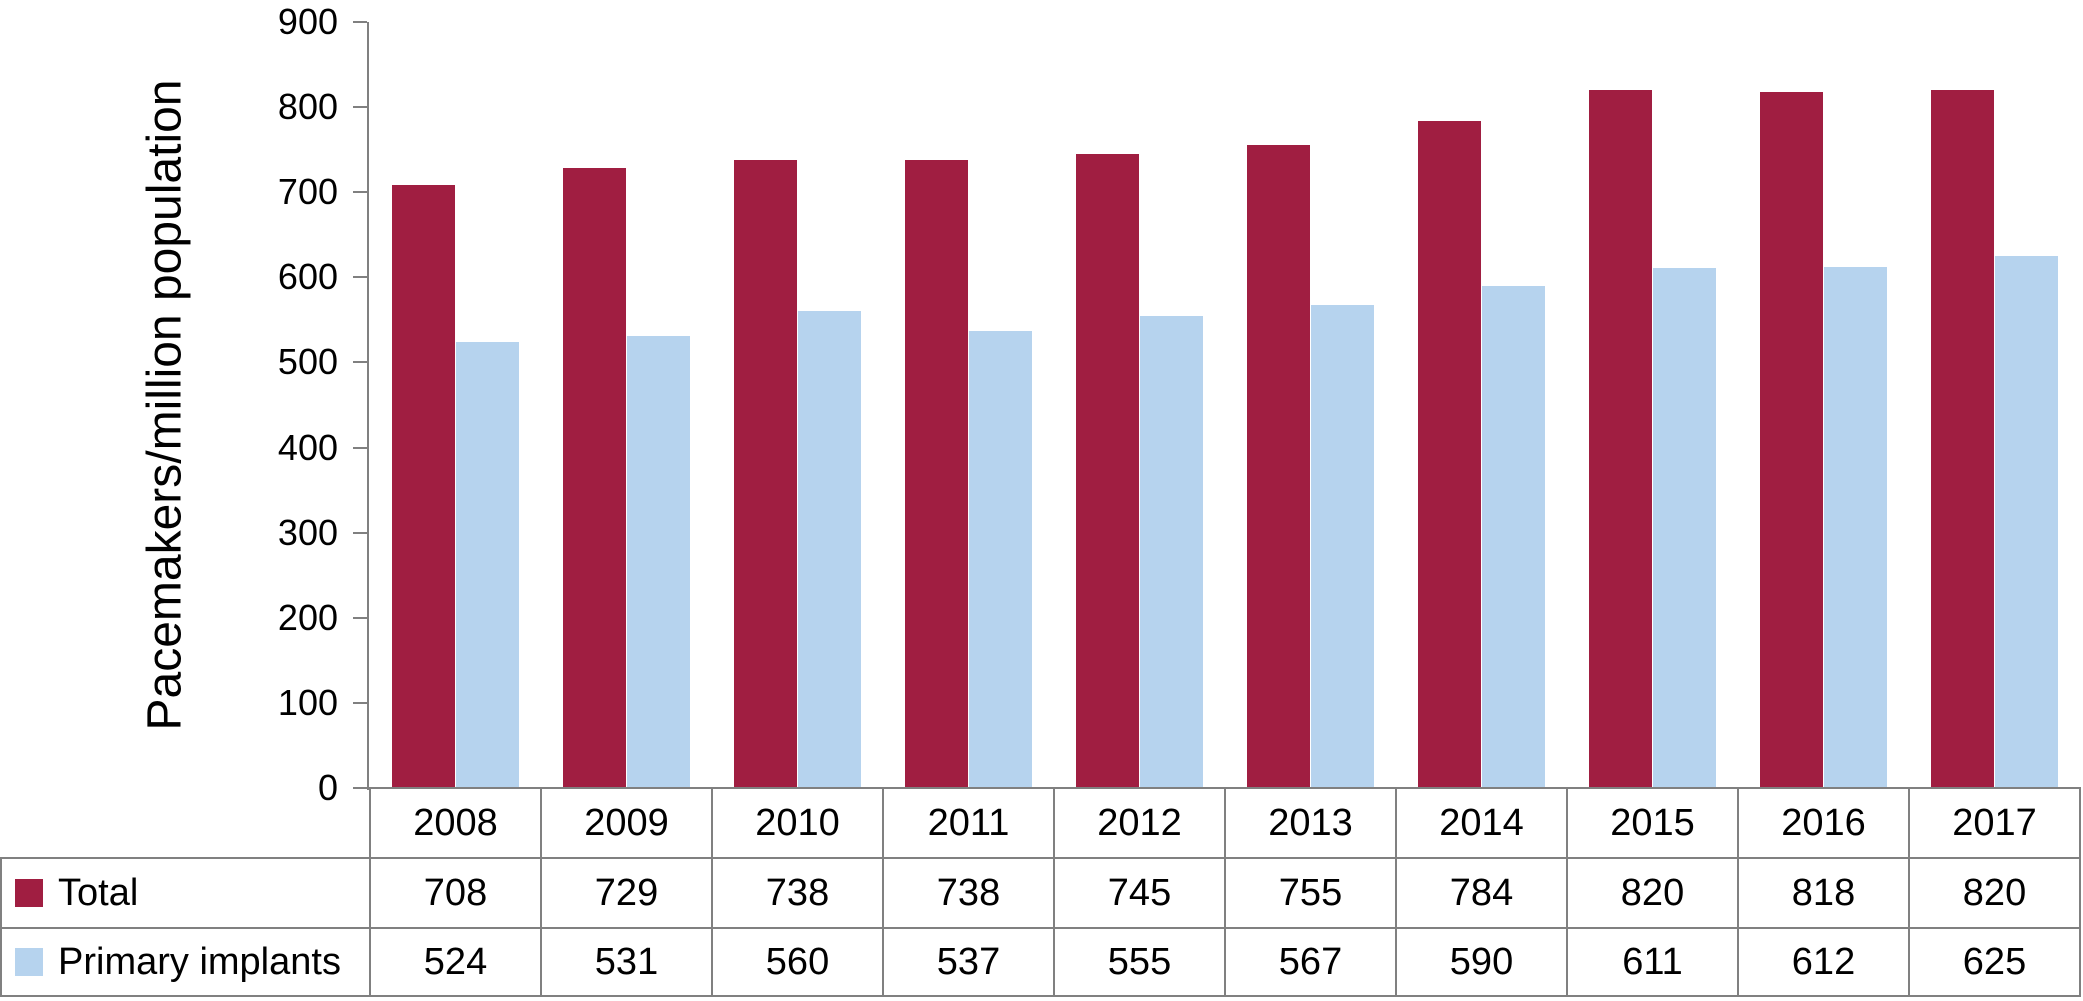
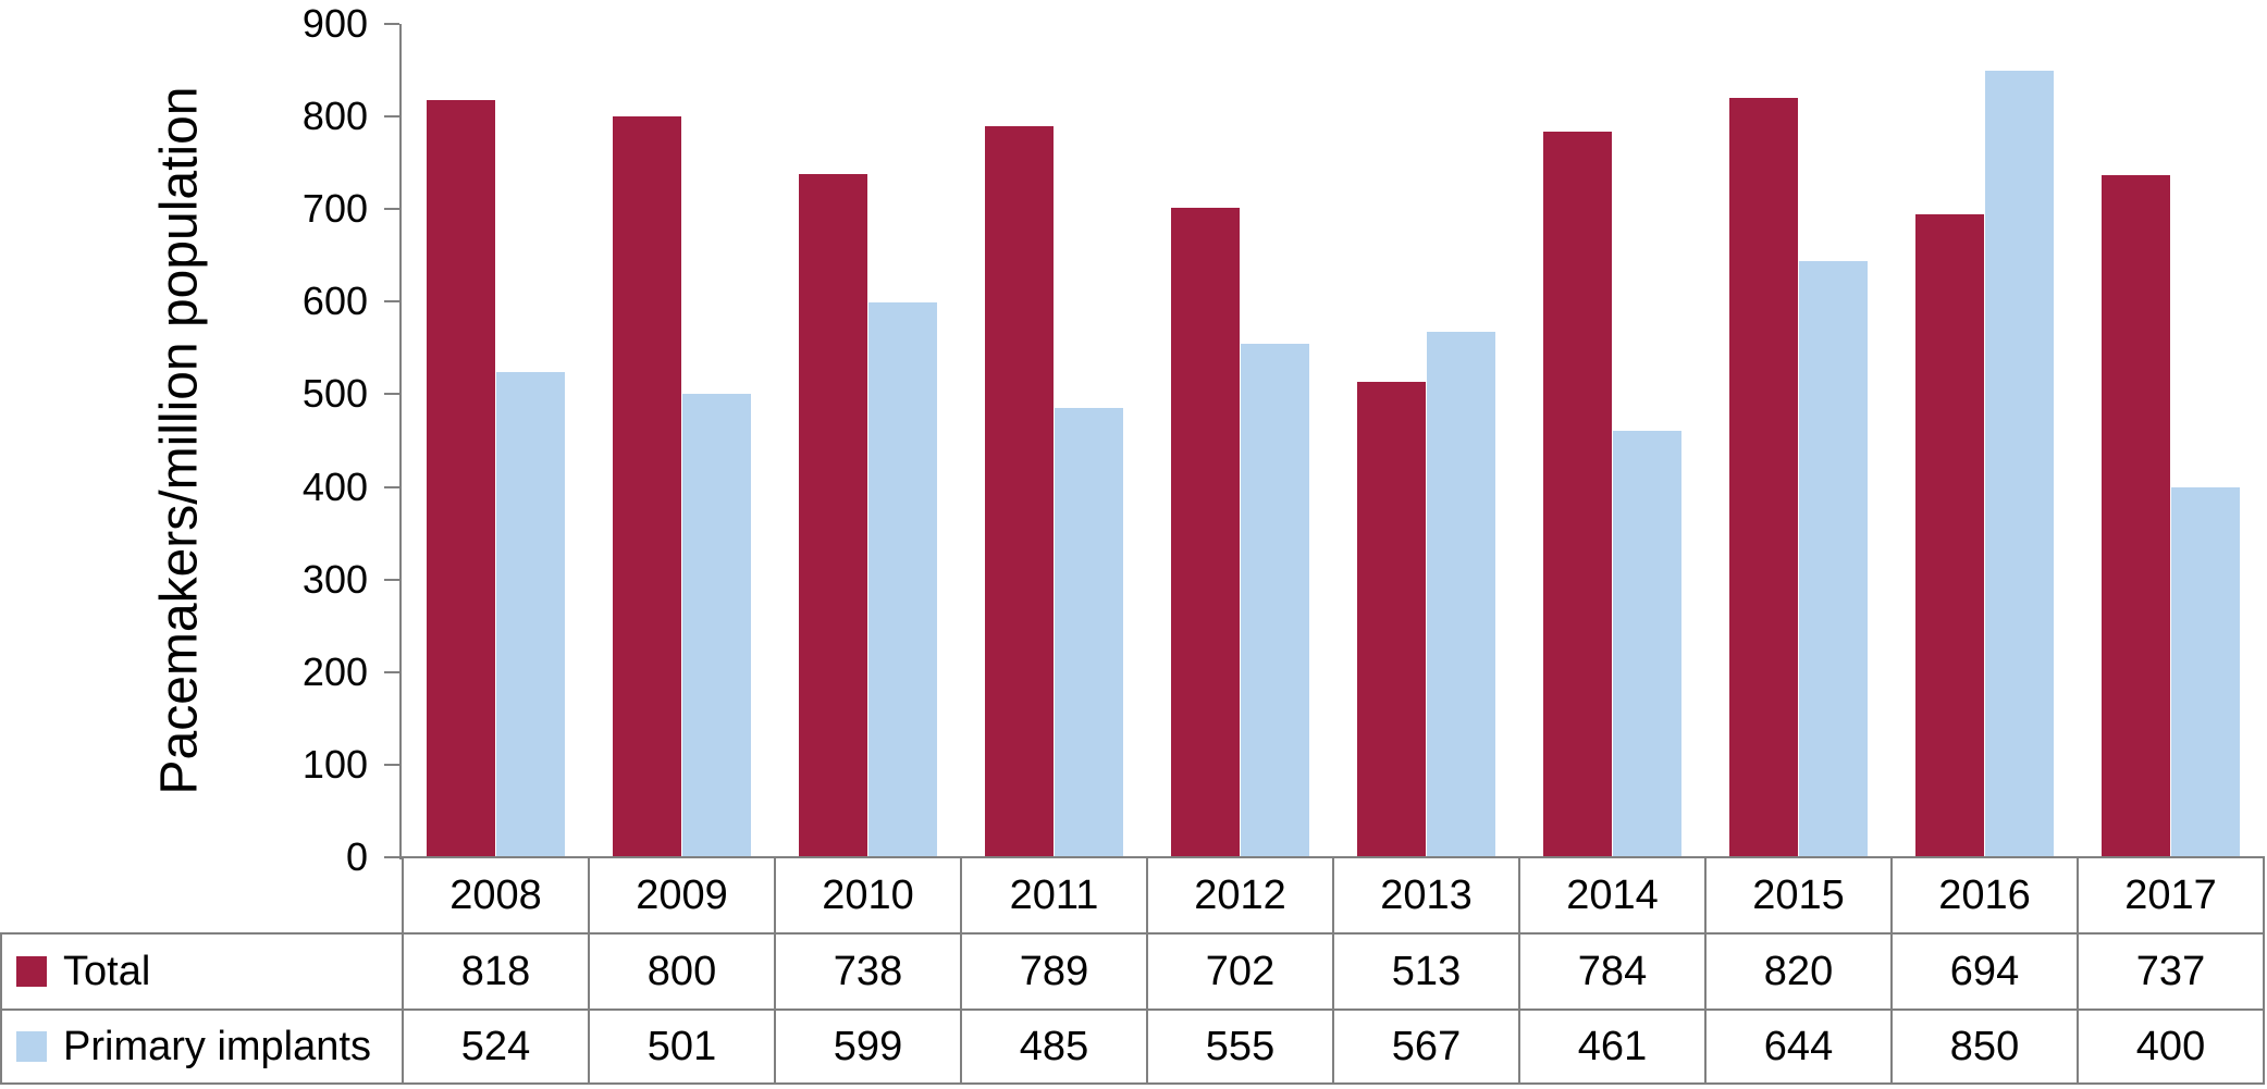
Total/2008: 708 -> 818
Total/2009: 729 -> 800
Primary implants/2009: 531 -> 501
Primary implants/2010: 560 -> 599
Total/2011: 738 -> 789
Primary implants/2011: 537 -> 485
Total/2012: 745 -> 702
Total/2013: 755 -> 513
Primary implants/2014: 590 -> 461
Primary implants/2015: 611 -> 644
Total/2016: 818 -> 694
Primary implants/2016: 612 -> 850
Total/2017: 820 -> 737
Primary implants/2017: 625 -> 400
